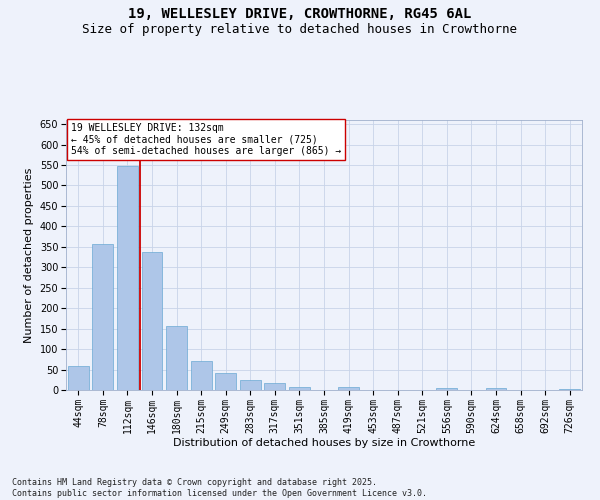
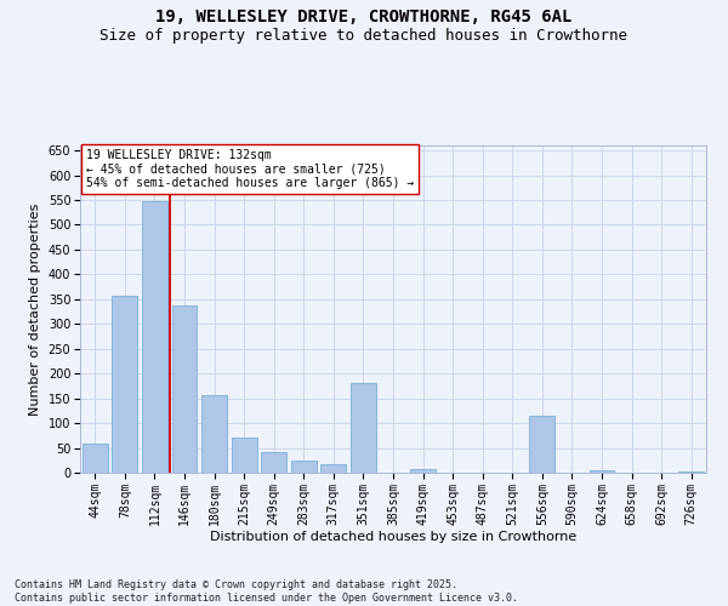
351sqm: 7 -> 180
556sqm: 5 -> 115
